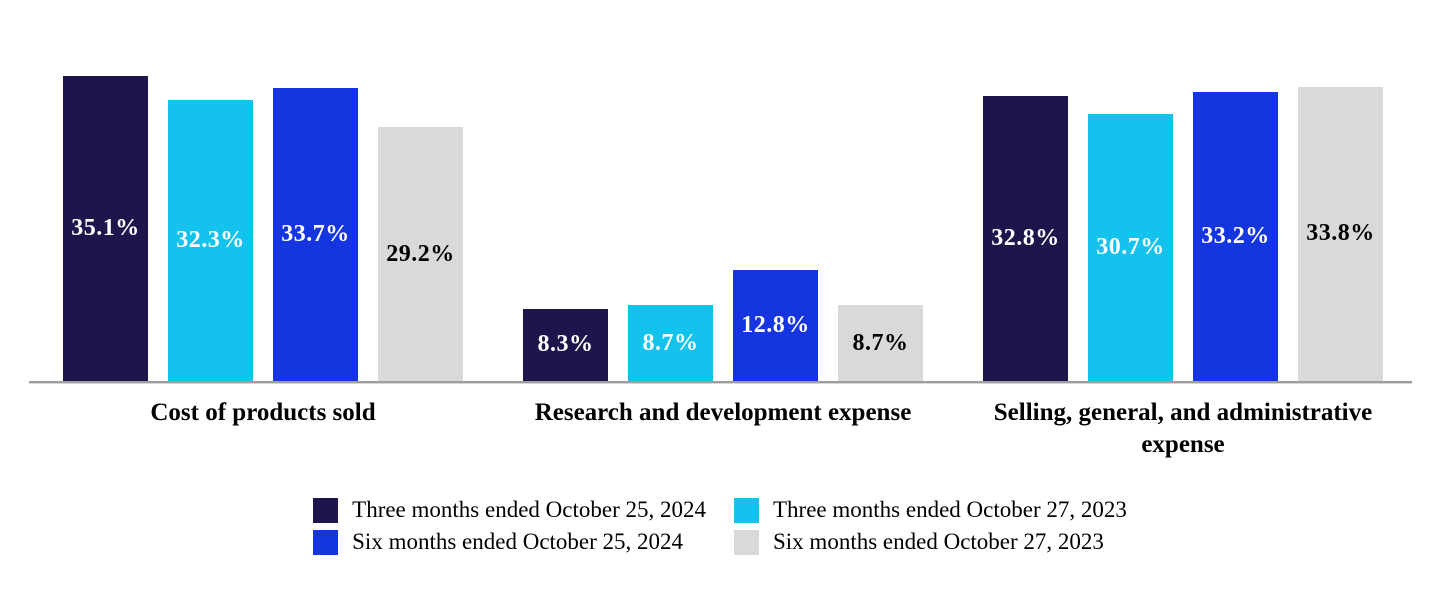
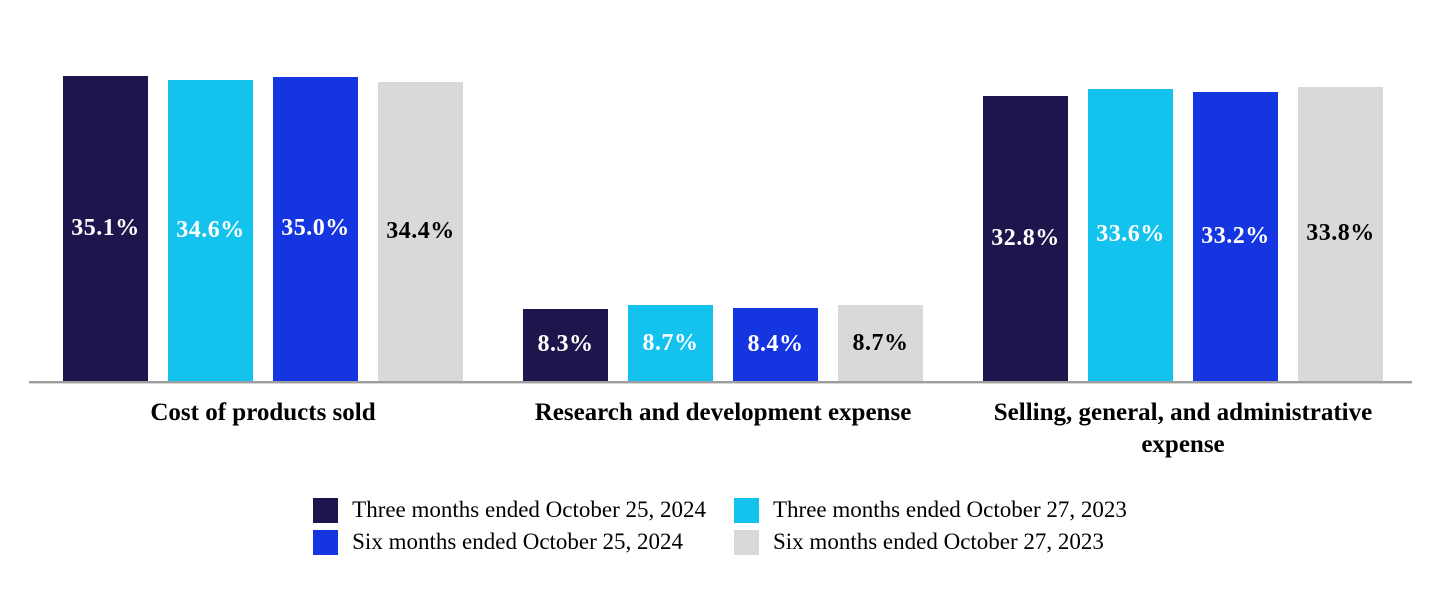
Three months ended October 27, 2023/Cost of products sold: 32.3% -> 34.6%
Six months ended October 25, 2024/Cost of products sold: 33.7% -> 35.0%
Six months ended October 27, 2023/Cost of products sold: 29.2% -> 34.4%
Six months ended October 25, 2024/Research and development expense: 12.8% -> 8.4%
Three months ended October 27, 2023/Selling, general, and administrative expense: 30.7% -> 33.6%
